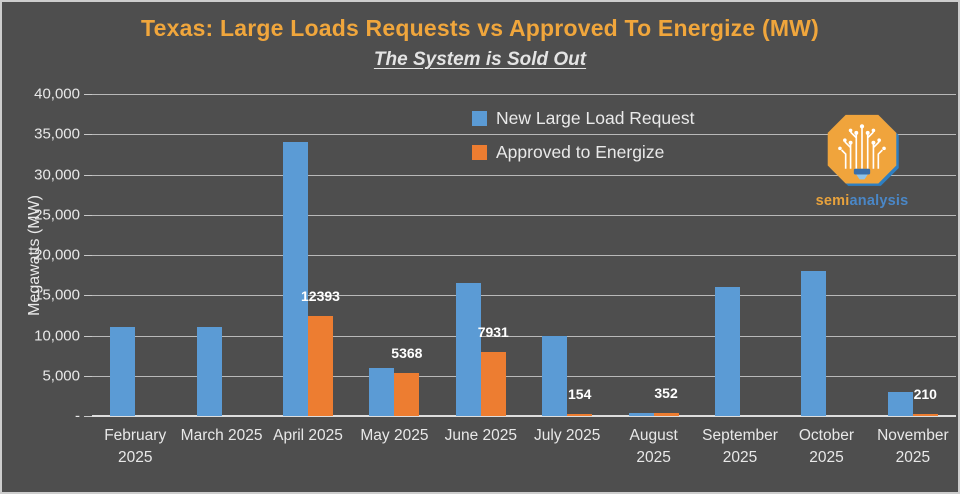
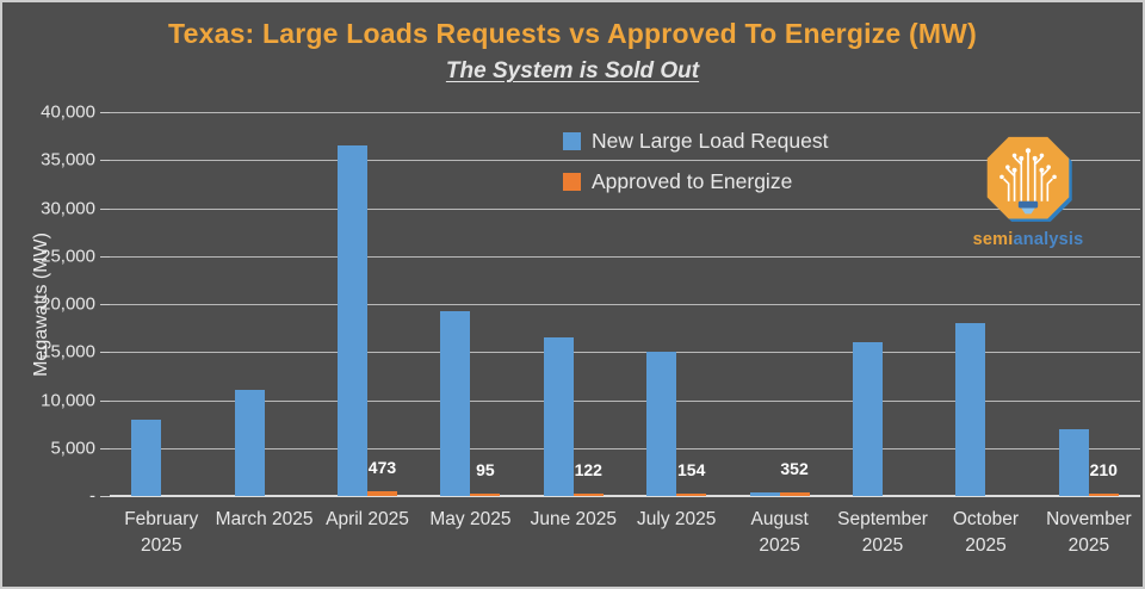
New Large Load Request/February 2025: 11000 -> 8000
New Large Load Request/April 2025: 34000 -> 36000
Approved to Energize/April 2025: 12393 -> 473
New Large Load Request/May 2025: 6000 -> 19000
Approved to Energize/May 2025: 5368 -> 95
Approved to Energize/June 2025: 7931 -> 122
New Large Load Request/July 2025: 10000 -> 15000
New Large Load Request/November 2025: 3000 -> 7000
